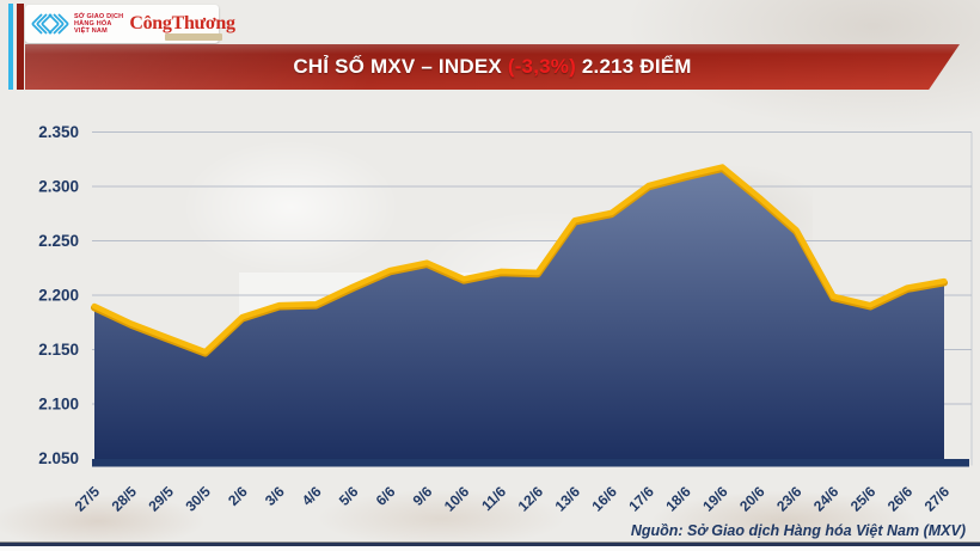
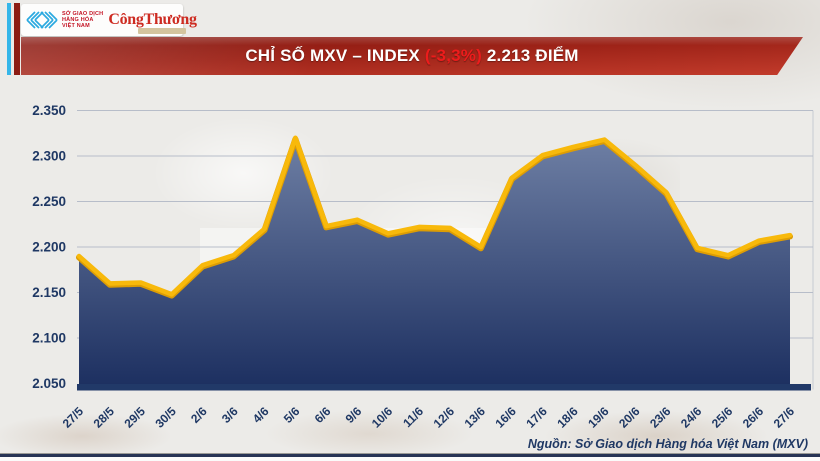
28/5: 2170 -> 2160
4/6: 2190 -> 2220
5/6: 2210 -> 2320
13/6: 2270 -> 2200
